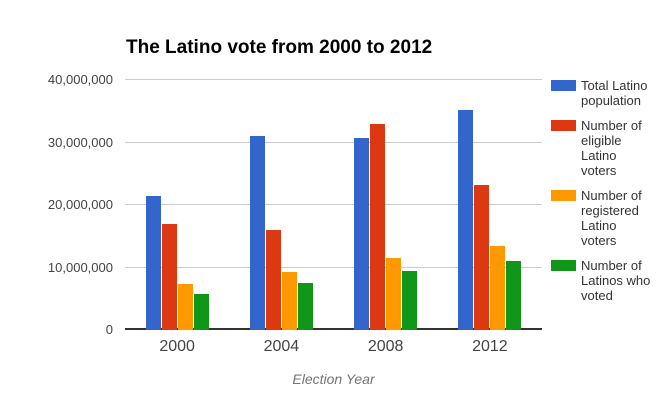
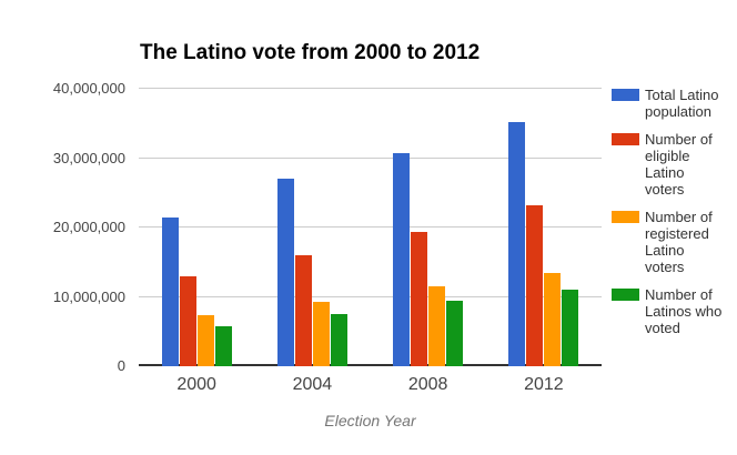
Number of eligible Latino voters/2000: 17000000 -> 13000000
Total Latino population/2004: 31000000 -> 27000000
Number of eligible Latino voters/2008: 33000000 -> 19000000
